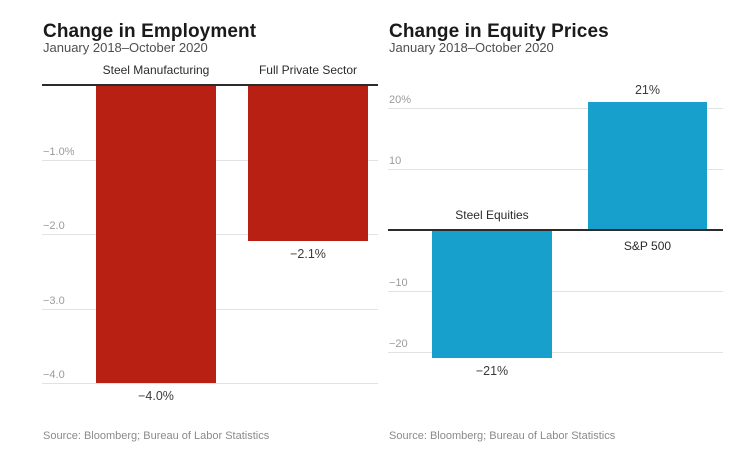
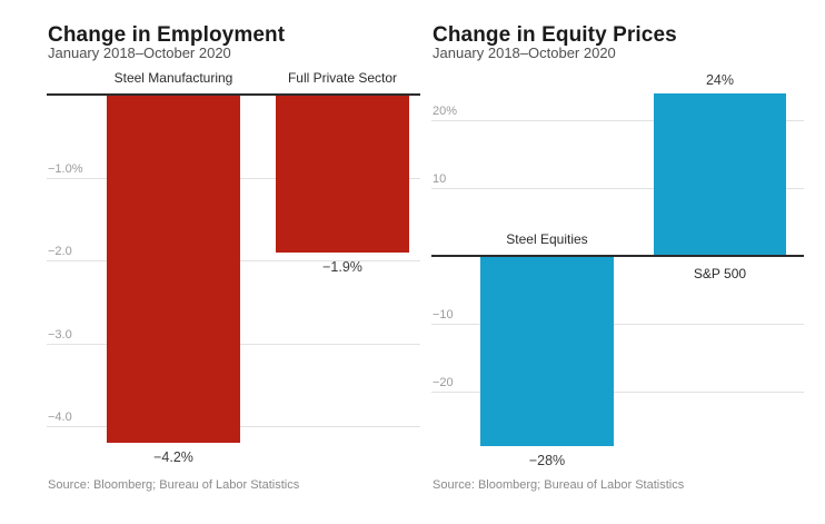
Change in Employment/Steel Manufacturing: −4.0% -> −4.2%
Change in Employment/Full Private Sector: −2.1% -> −1.9%
Change in Equity Prices/Steel Equities: −21% -> −28%
Change in Equity Prices/S&P 500: 21% -> 24%
